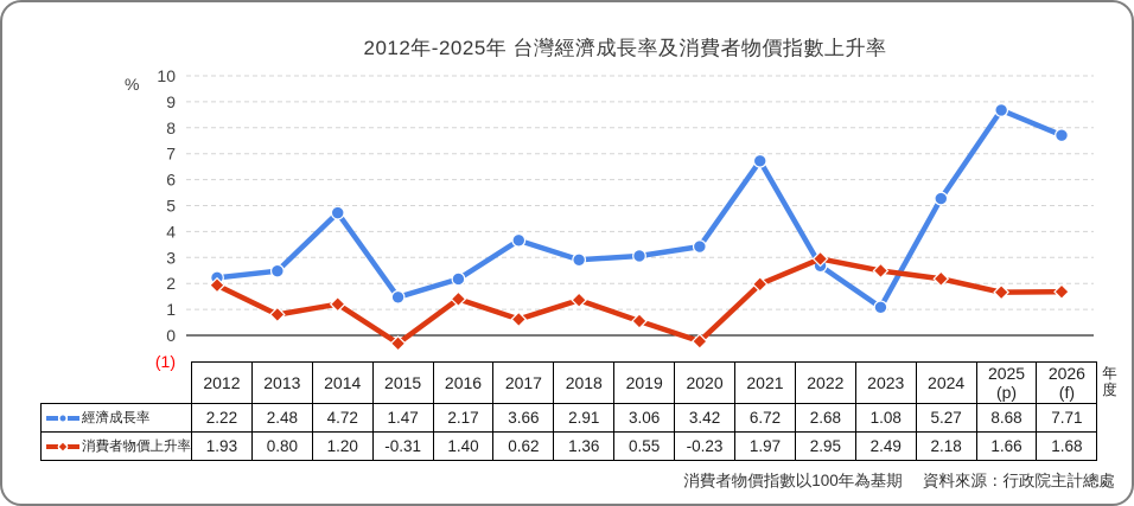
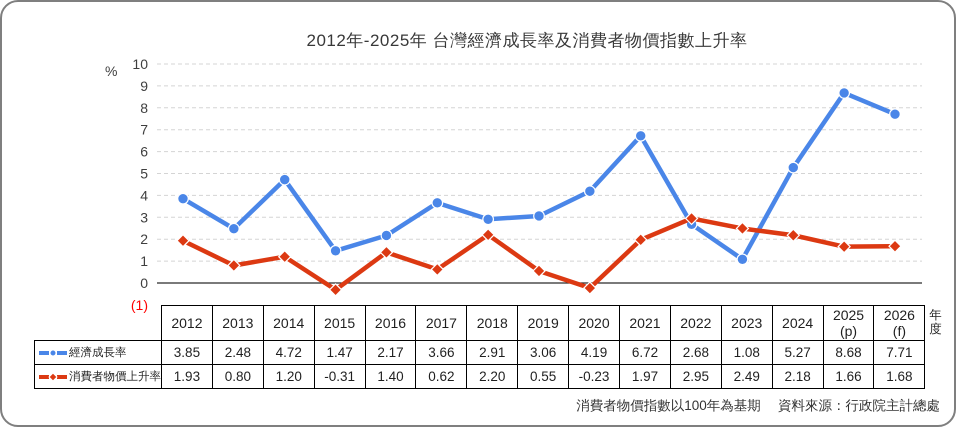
經濟成長率/2012: 2.22 -> 3.85
消費者物價上升率/2018: 1.36 -> 2.20
經濟成長率/2020: 3.42 -> 4.19
